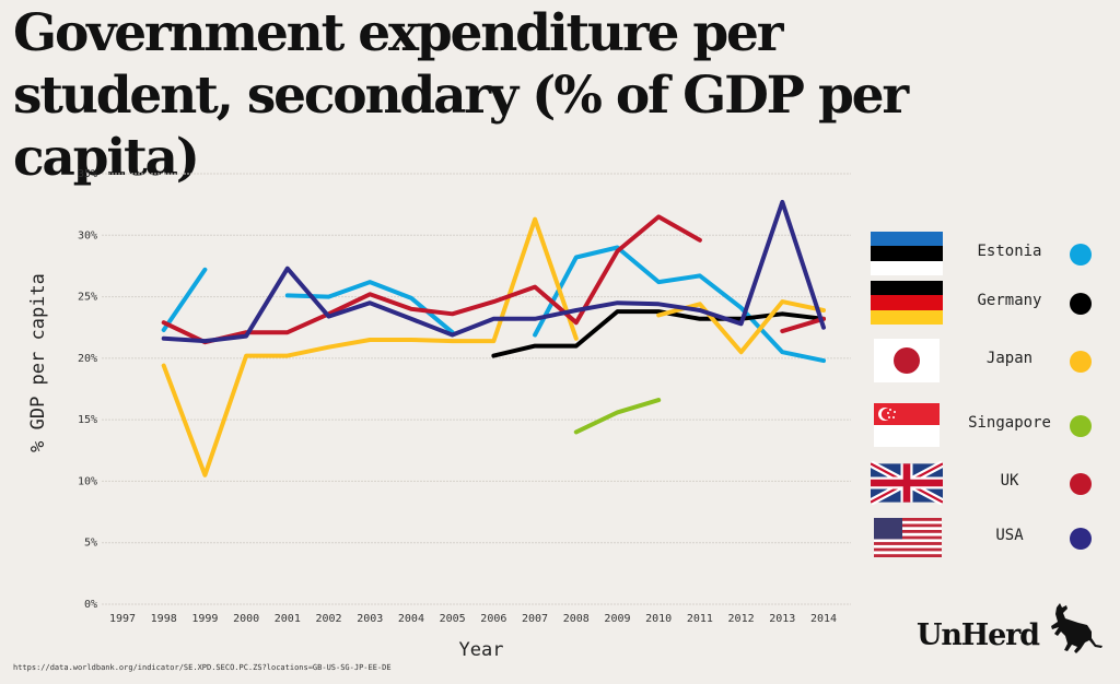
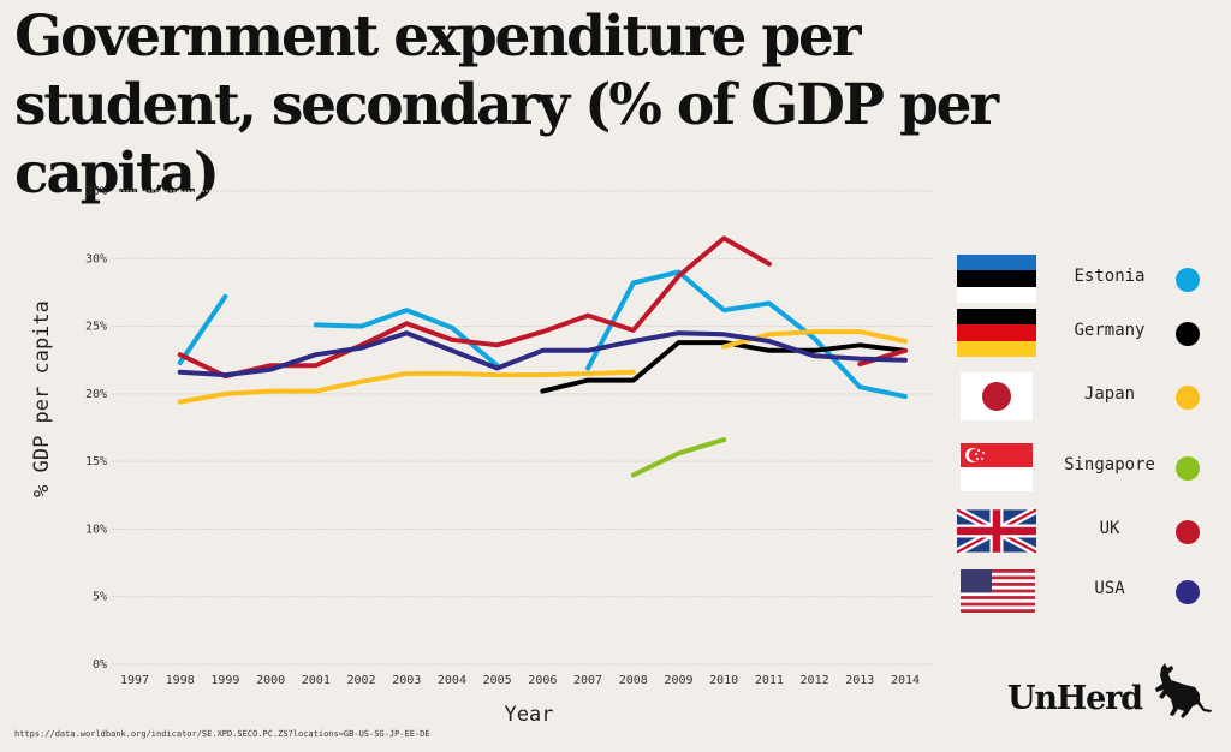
Japan/1999: 10.5% -> 20.0%
USA/2001: 27.3% -> 22.9%
Japan/2007: 31.3% -> 21.5%
UK/2008: 22.9% -> 24.7%
Japan/2012: 20.5% -> 24.6%
USA/2013: 32.7% -> 22.6%
